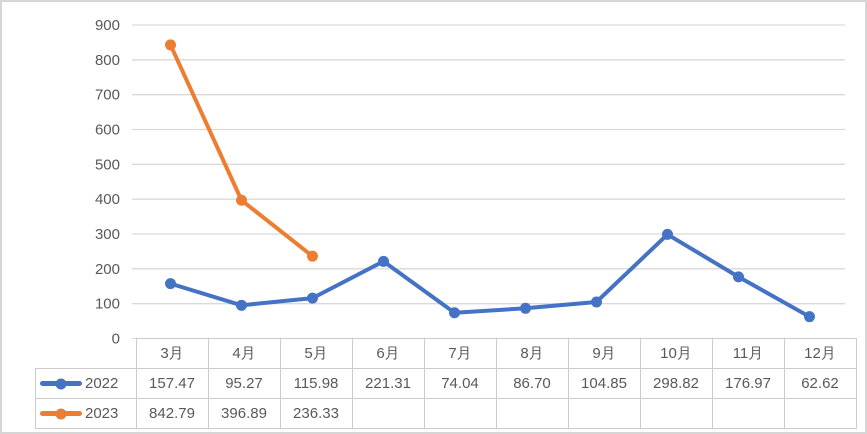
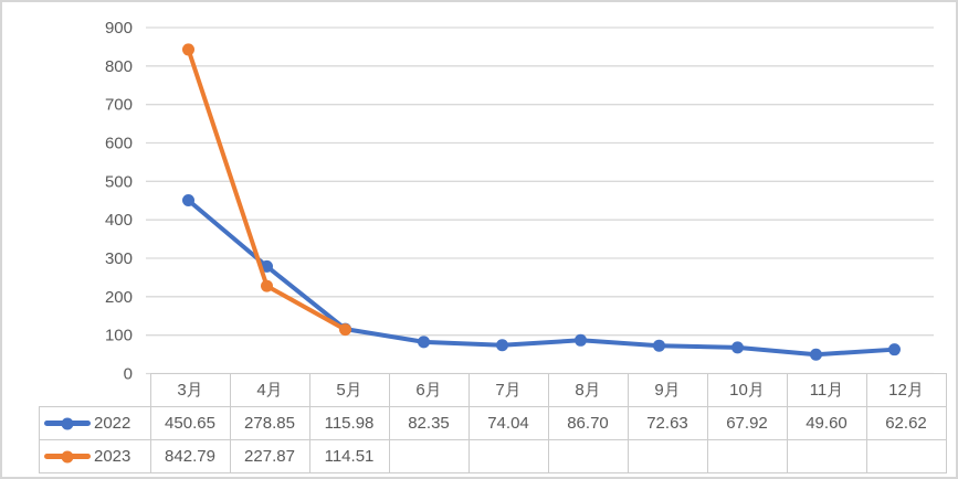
2022/3月: 157.47 -> 450.65
2022/4月: 95.27 -> 278.85
2023/4月: 396.89 -> 227.87
2023/5月: 236.33 -> 114.51
2022/6月: 221.31 -> 82.35
2022/9月: 104.85 -> 72.63
2022/10月: 298.82 -> 67.92
2022/11月: 176.97 -> 49.60
